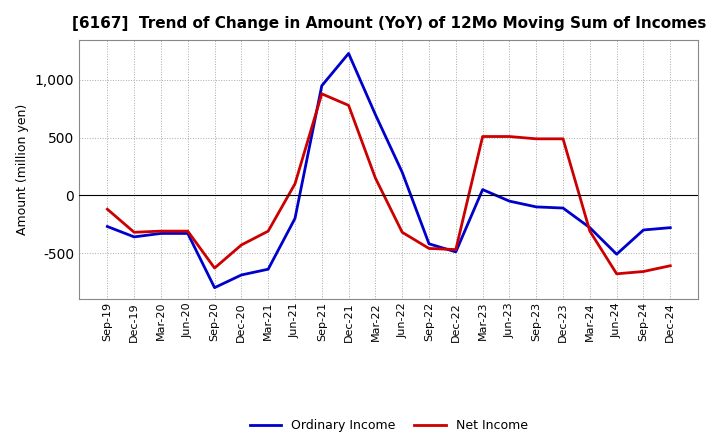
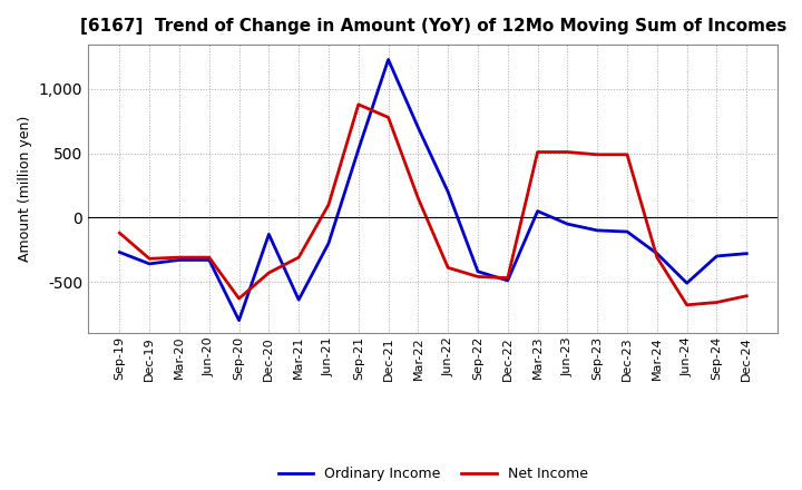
Ordinary Income/Dec-20: -690 -> -130
Ordinary Income/Sep-21: 950 -> 530
Net Income/Jun-22: -320 -> -390
